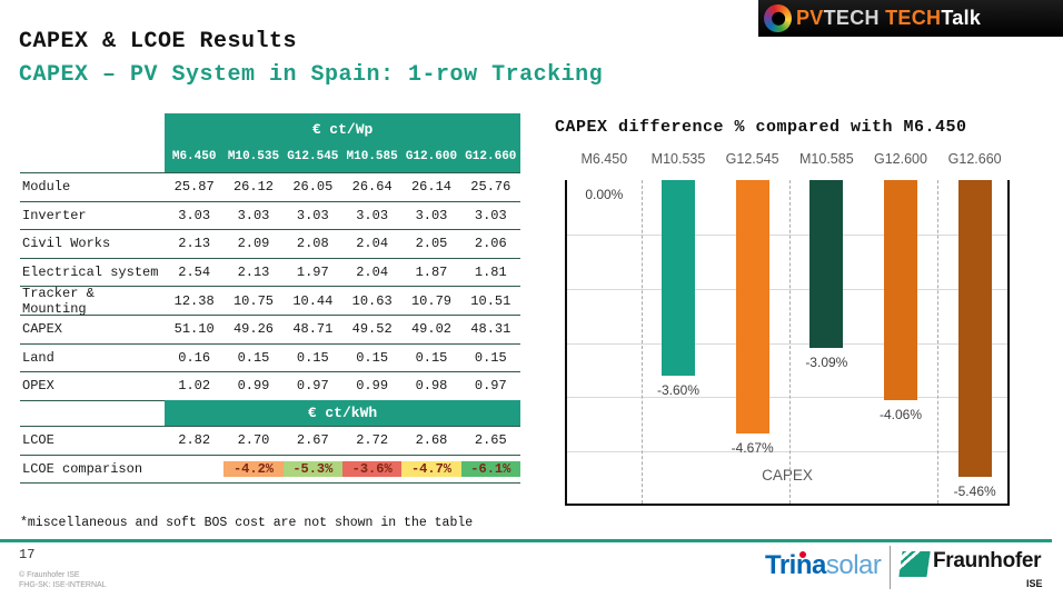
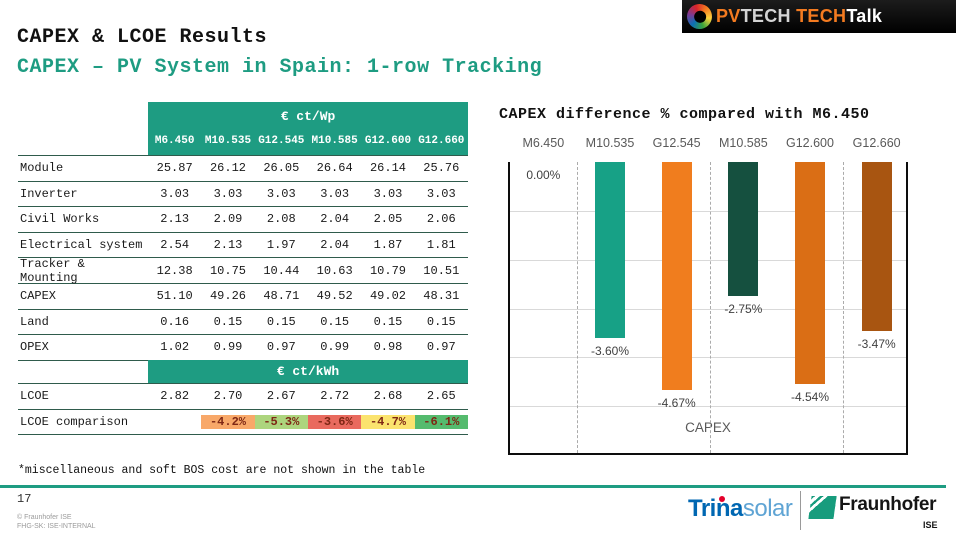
M10.585: -3.09% -> -2.75%
G12.600: -4.06% -> -4.54%
G12.660: -5.46% -> -3.47%
